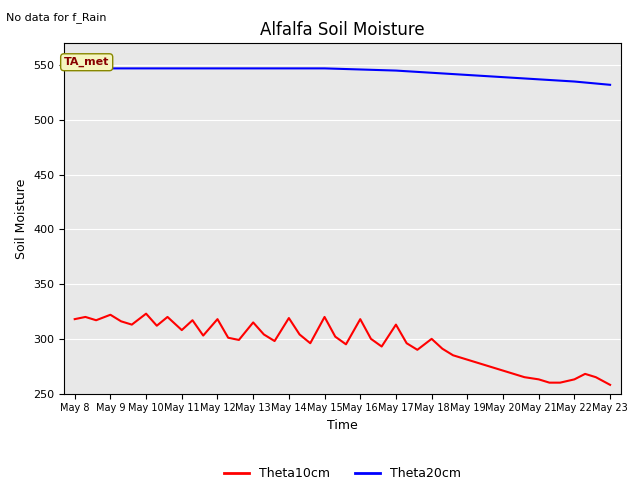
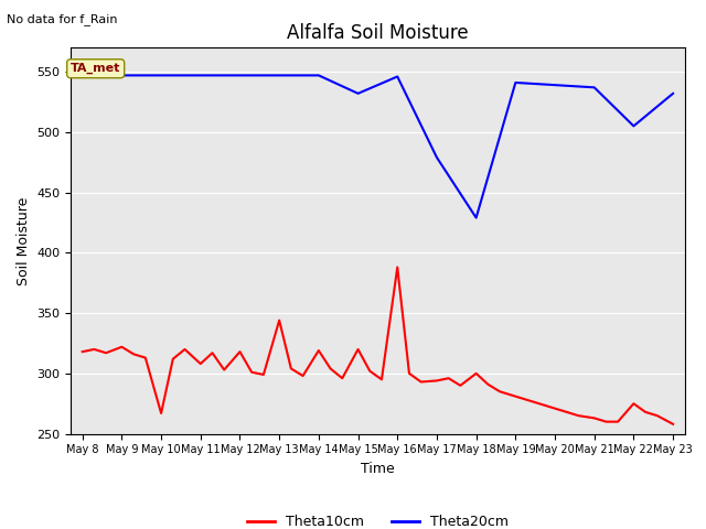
Theta10cm/May 10: 323 -> 267
Theta10cm/May 13: 315 -> 344
Theta20cm/May 15: 547 -> 532
Theta10cm/May 16: 318 -> 388
Theta10cm/May 17: 313 -> 294
Theta20cm/May 17: 545 -> 479
Theta20cm/May 18: 543 -> 429
Theta10cm/May 22: 263 -> 275
Theta20cm/May 22: 535 -> 505
